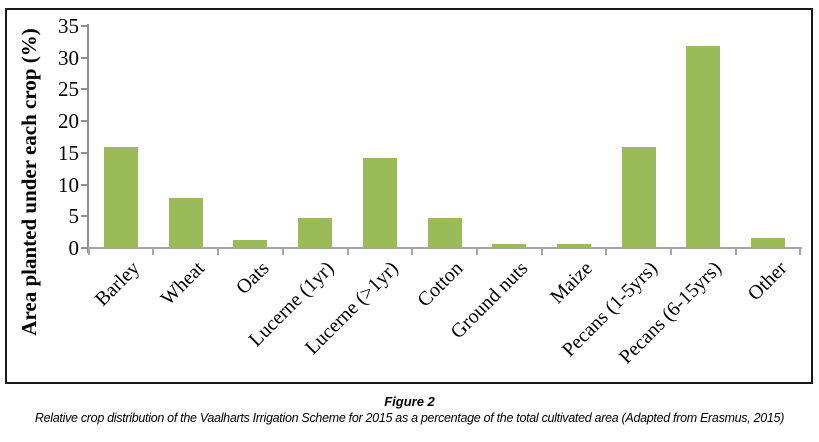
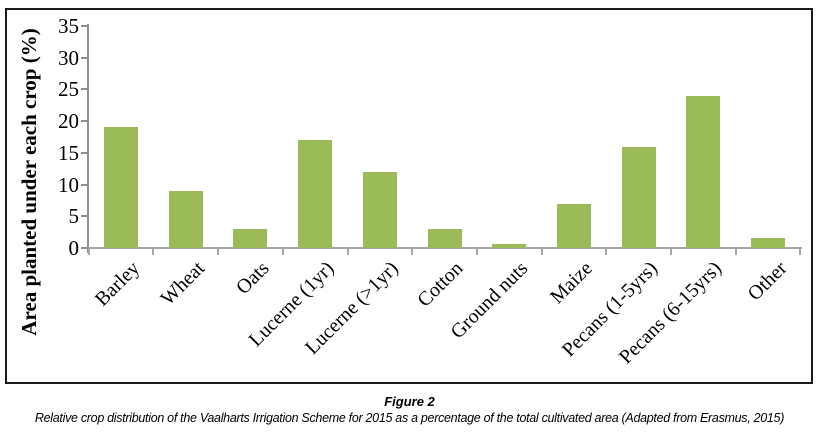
Barley: 16 -> 19
Wheat: 8 -> 9
Oats: 1 -> 3
Lucerne (1yr): 5 -> 17
Lucerne (>1yr): 14 -> 12
Cotton: 5 -> 3
Maize: 1 -> 7
Pecans (6-15yrs): 32 -> 24
